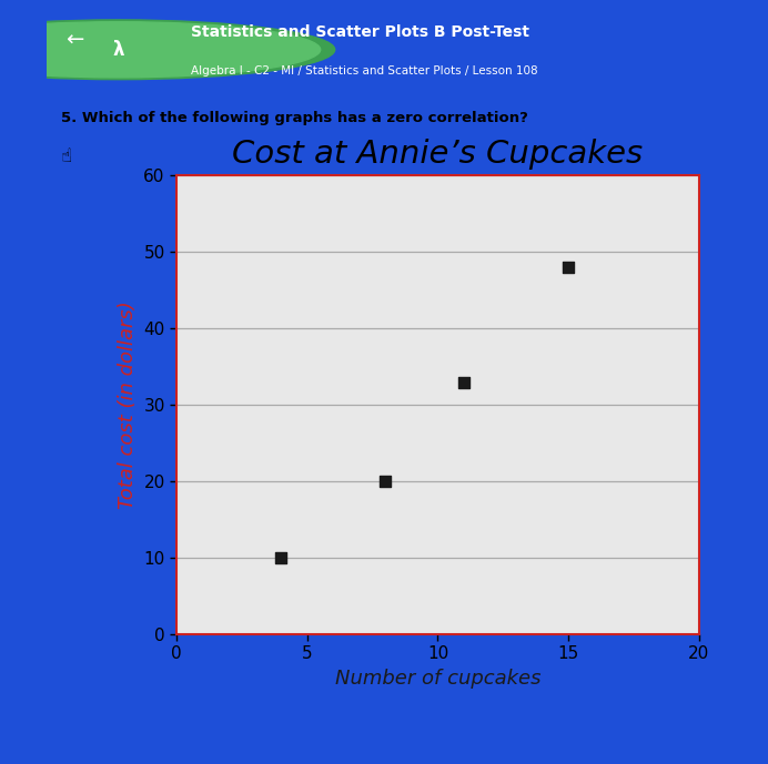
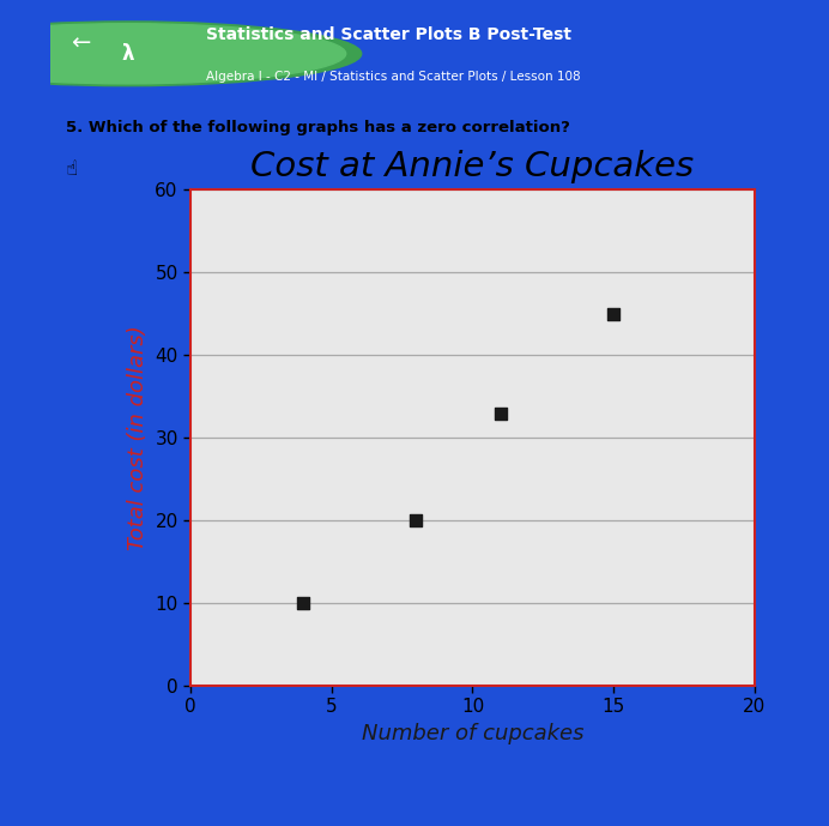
15: 48 -> 45
